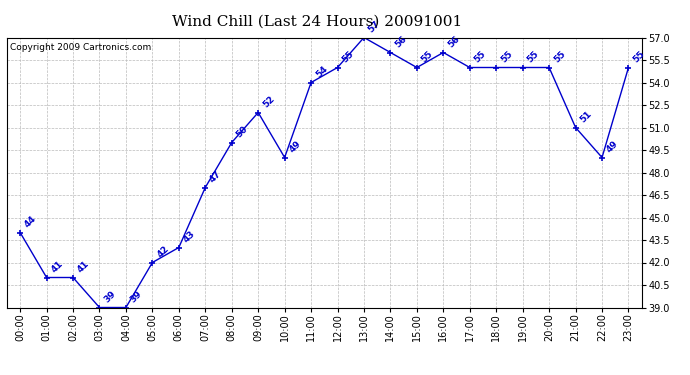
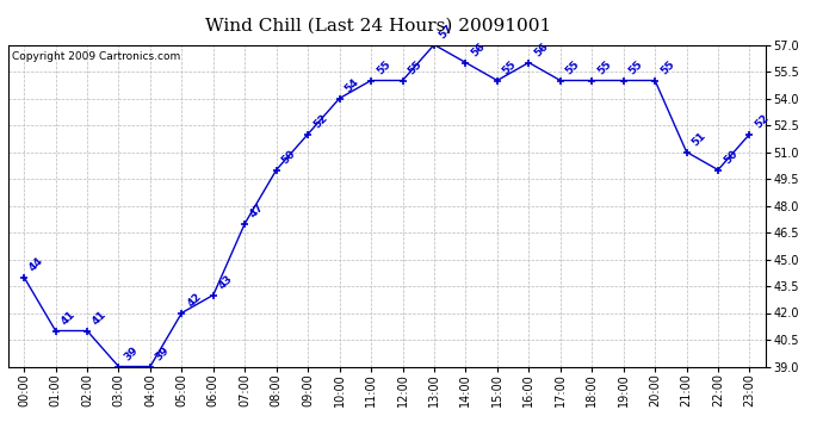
10:00: 49 -> 54
11:00: 54 -> 55
22:00: 49 -> 50
23:00: 55 -> 52
